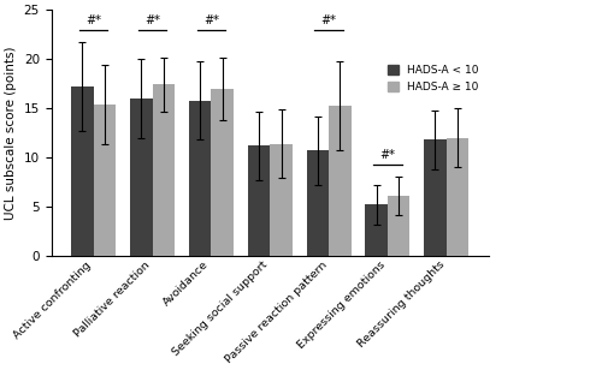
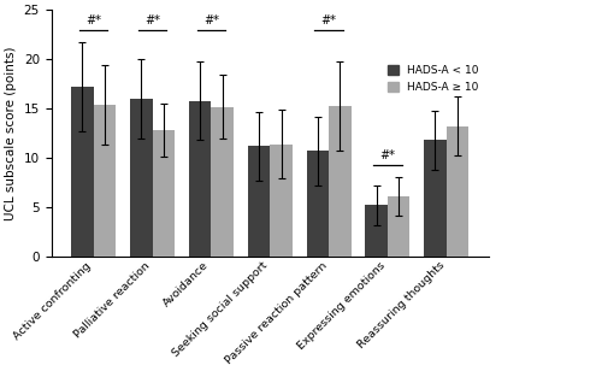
HADS-A ≥ 10/Palliative reaction: 17.4 -> 12.8
HADS-A ≥ 10/Avoidance: 17.0 -> 15.2
HADS-A ≥ 10/Reassuring thoughts: 12.0 -> 13.2
